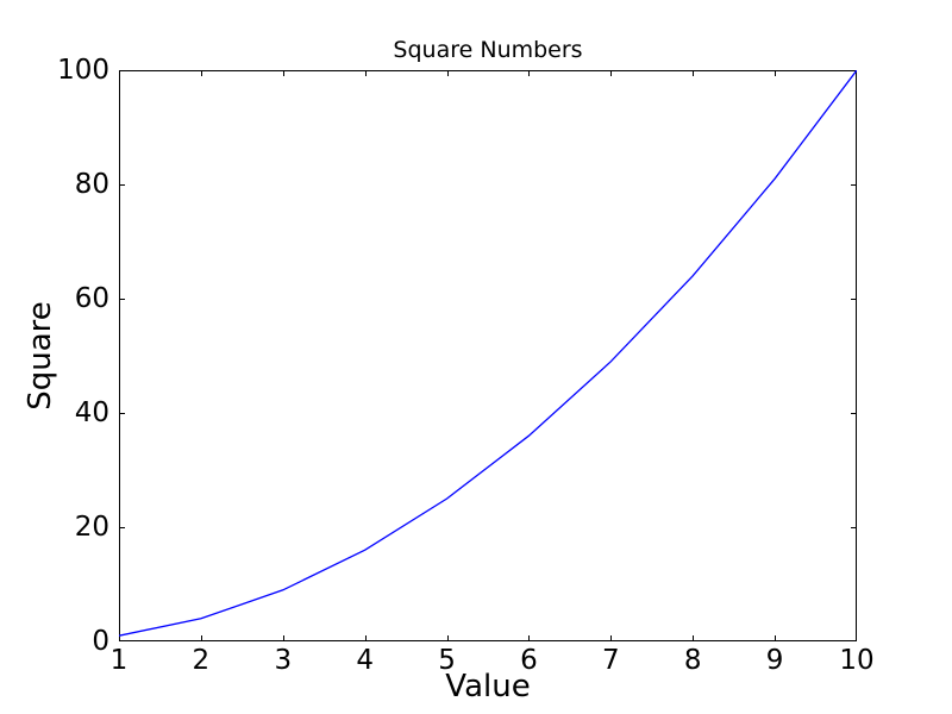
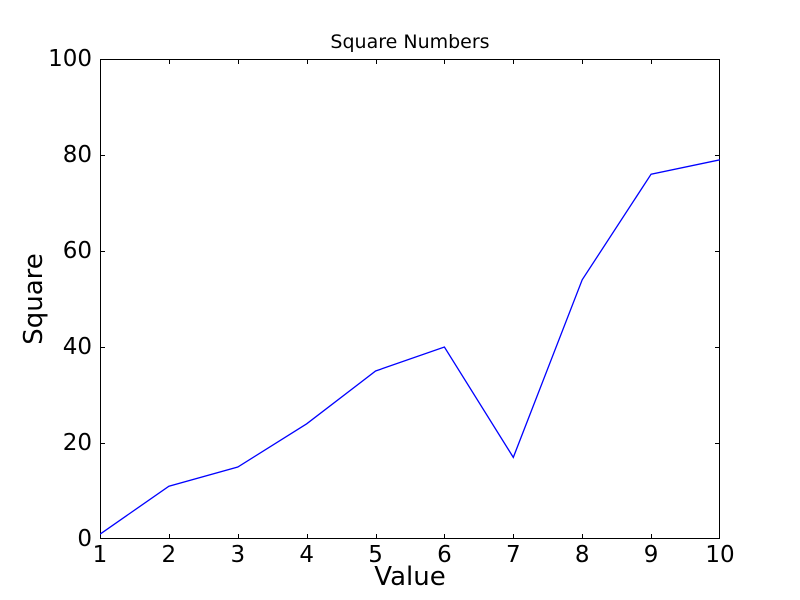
2: 4 -> 11
3: 9 -> 15
4: 16 -> 24
5: 25 -> 35
6: 36 -> 40
7: 49 -> 17
8: 64 -> 54
9: 81 -> 76
10: 100 -> 79
